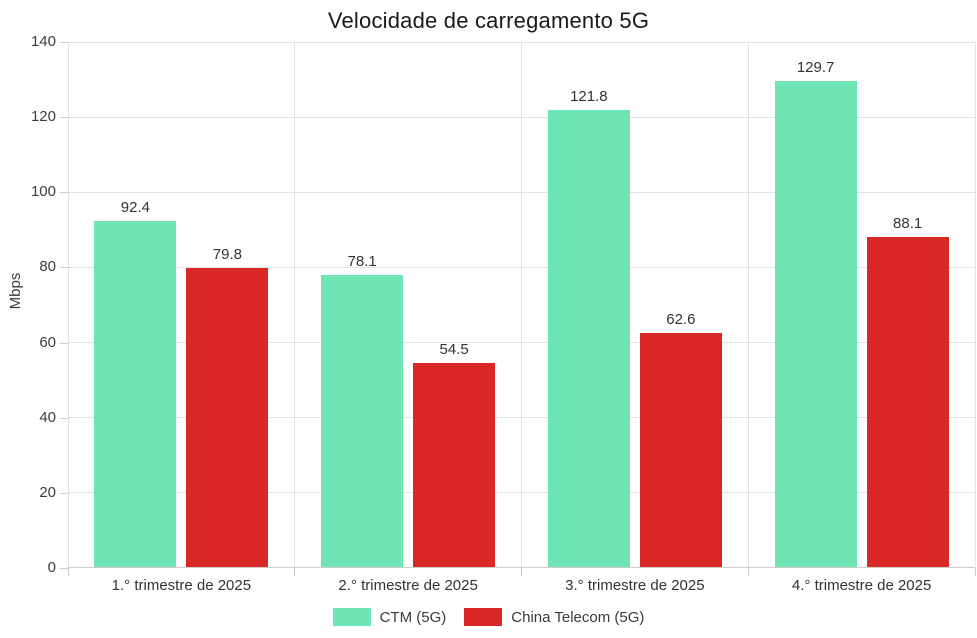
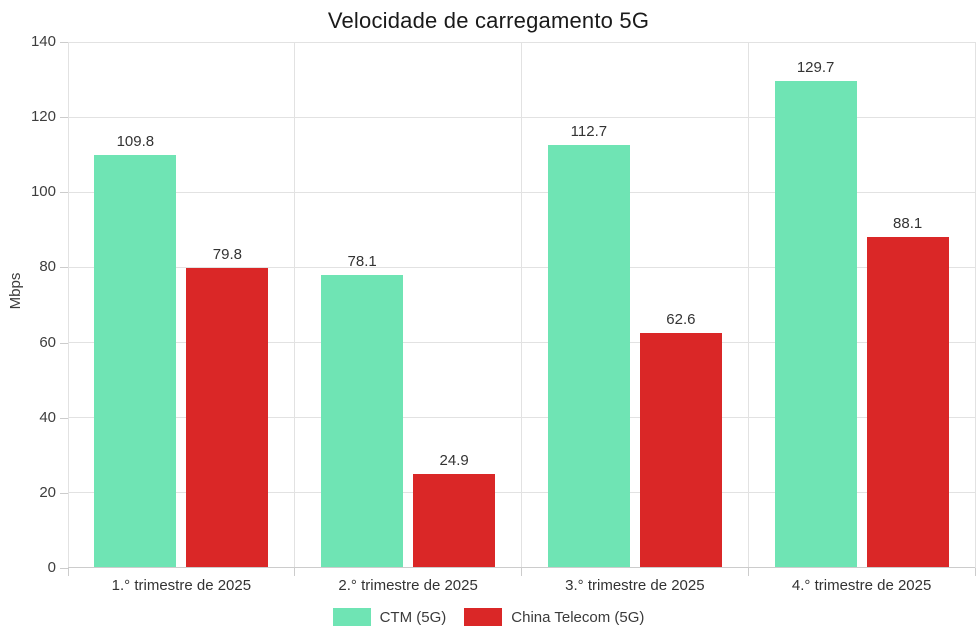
CTM (5G)/1.° trimestre de 2025: 92.4 -> 109.8
China Telecom (5G)/2.° trimestre de 2025: 54.5 -> 24.9
CTM (5G)/3.° trimestre de 2025: 121.8 -> 112.7
